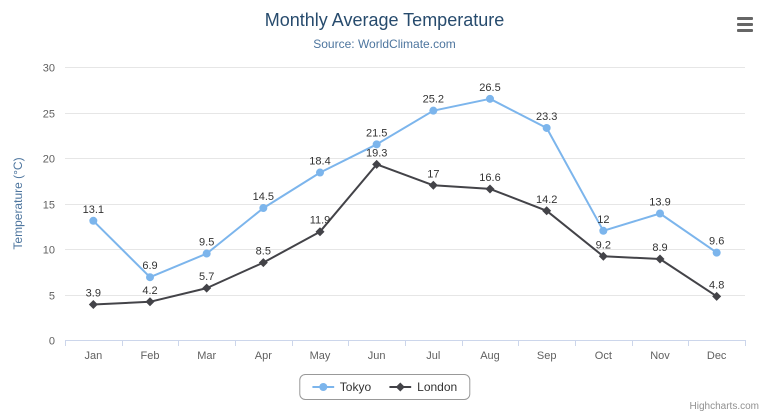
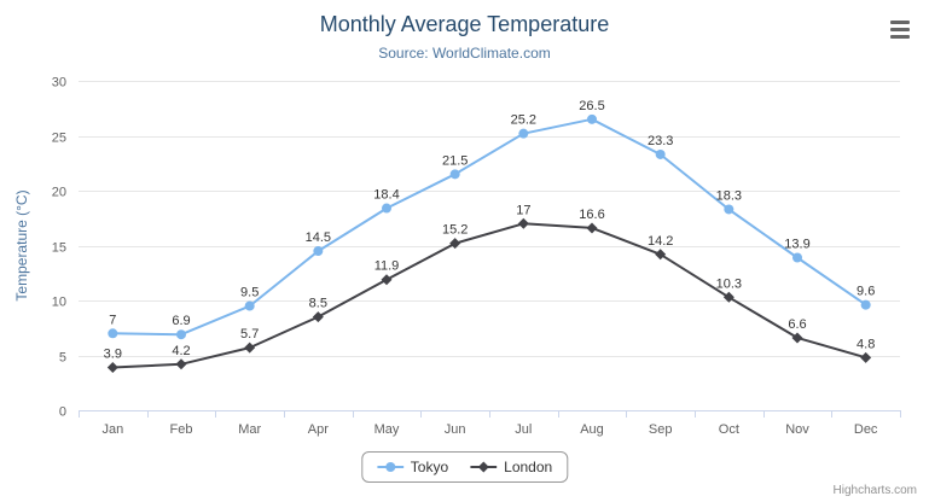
Tokyo/Jan: 13.1 -> 7
London/Jun: 19.3 -> 15.2
Tokyo/Oct: 12 -> 18.3
London/Oct: 9.2 -> 10.3
London/Nov: 8.9 -> 6.6
